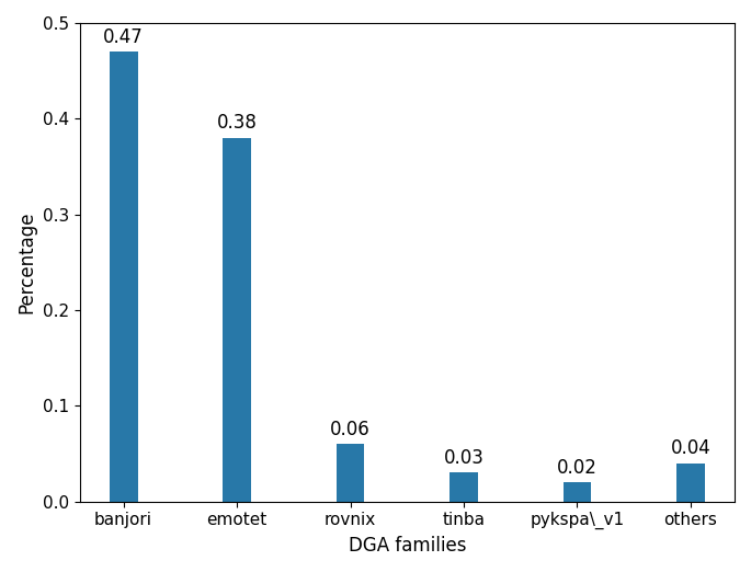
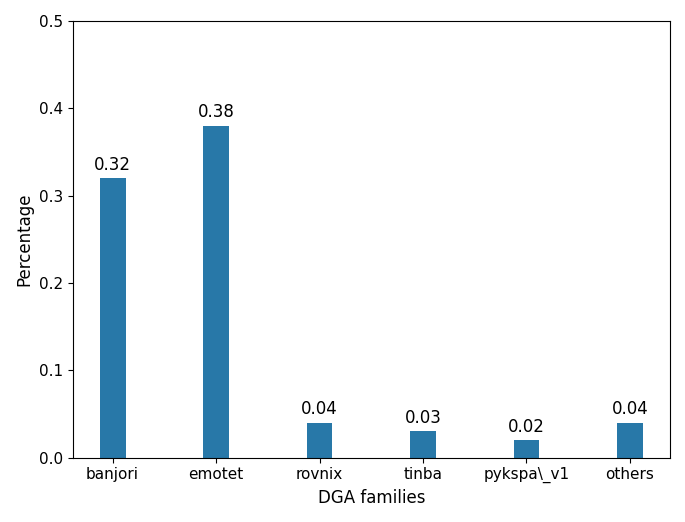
banjori: 0.47 -> 0.32
rovnix: 0.06 -> 0.04
